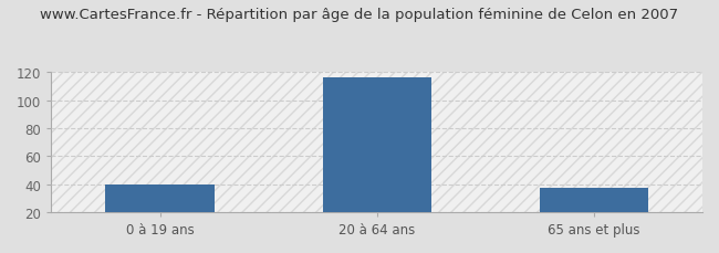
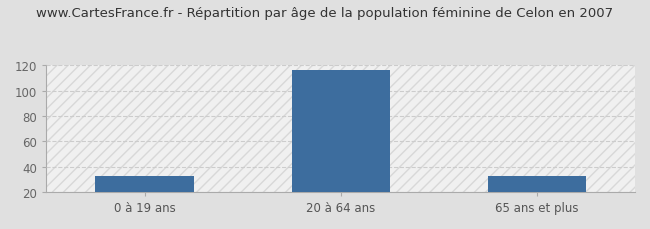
0 à 19 ans: 40 -> 33
65 ans et plus: 37 -> 33
